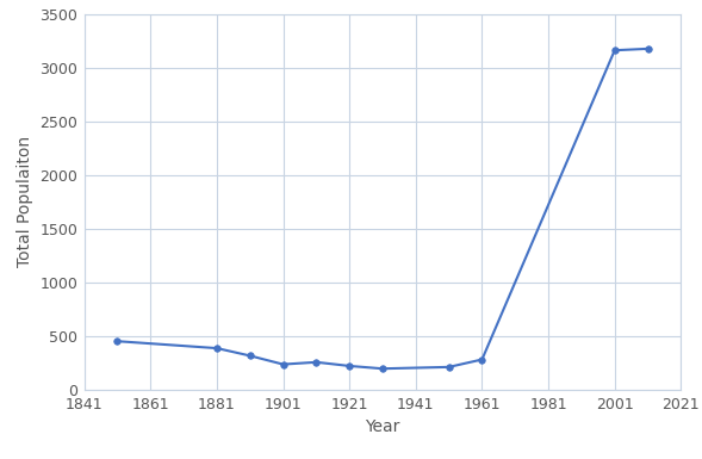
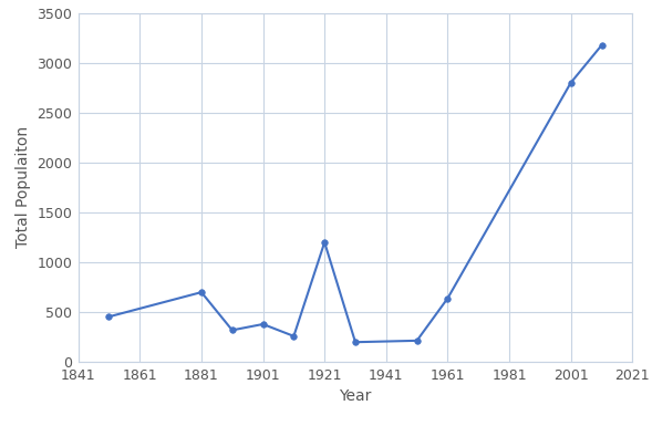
1881: 390 -> 700
1901: 240 -> 380
1921: 220 -> 1200
1961: 280 -> 640
2001: 3160 -> 2800
